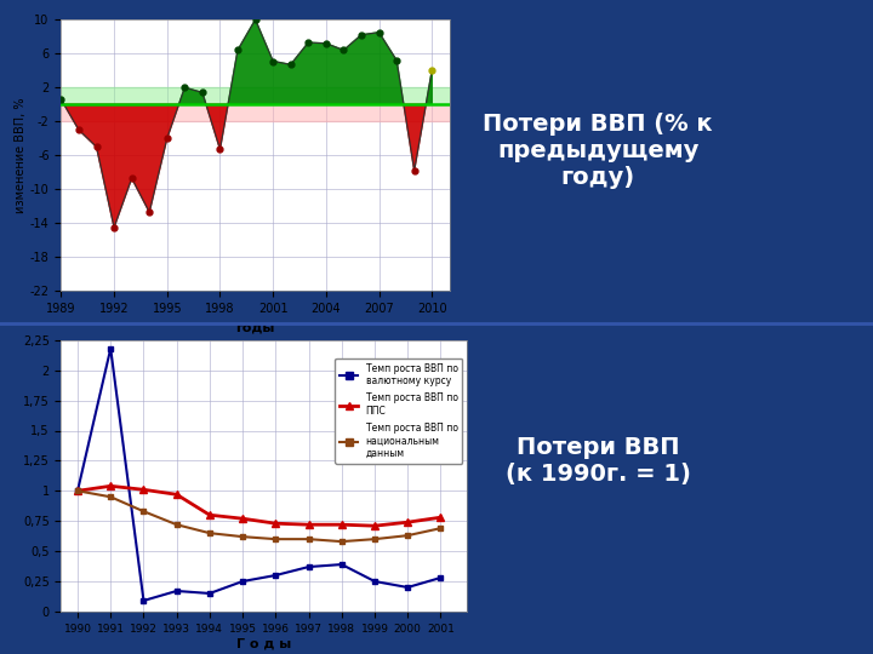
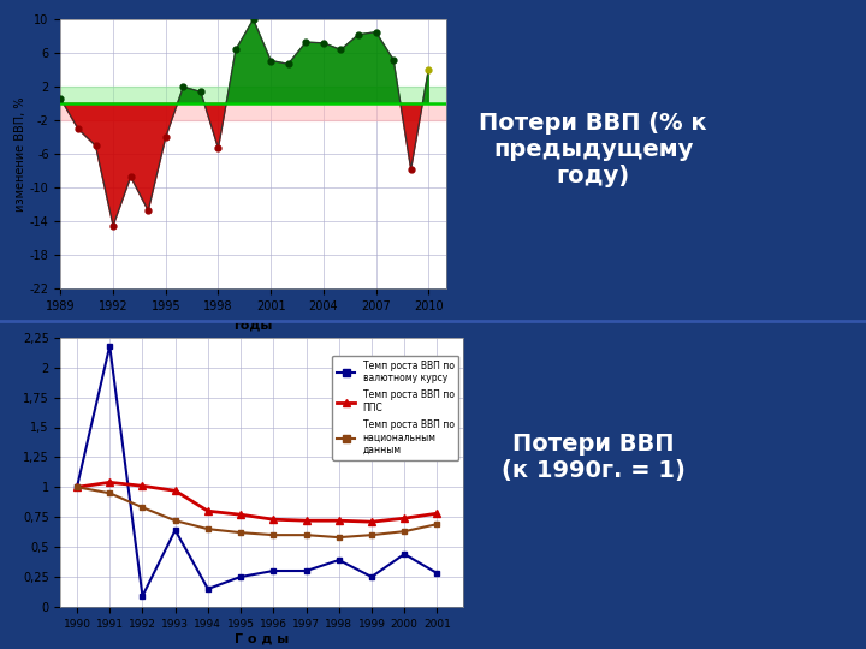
Темп роста ВВП по валютному курсу/1993: 0,17 -> 0,64
Темп роста ВВП по валютному курсу/1997: 0,37 -> 0,30
Темп роста ВВП по валютному курсу/2000: 0,20 -> 0,44
